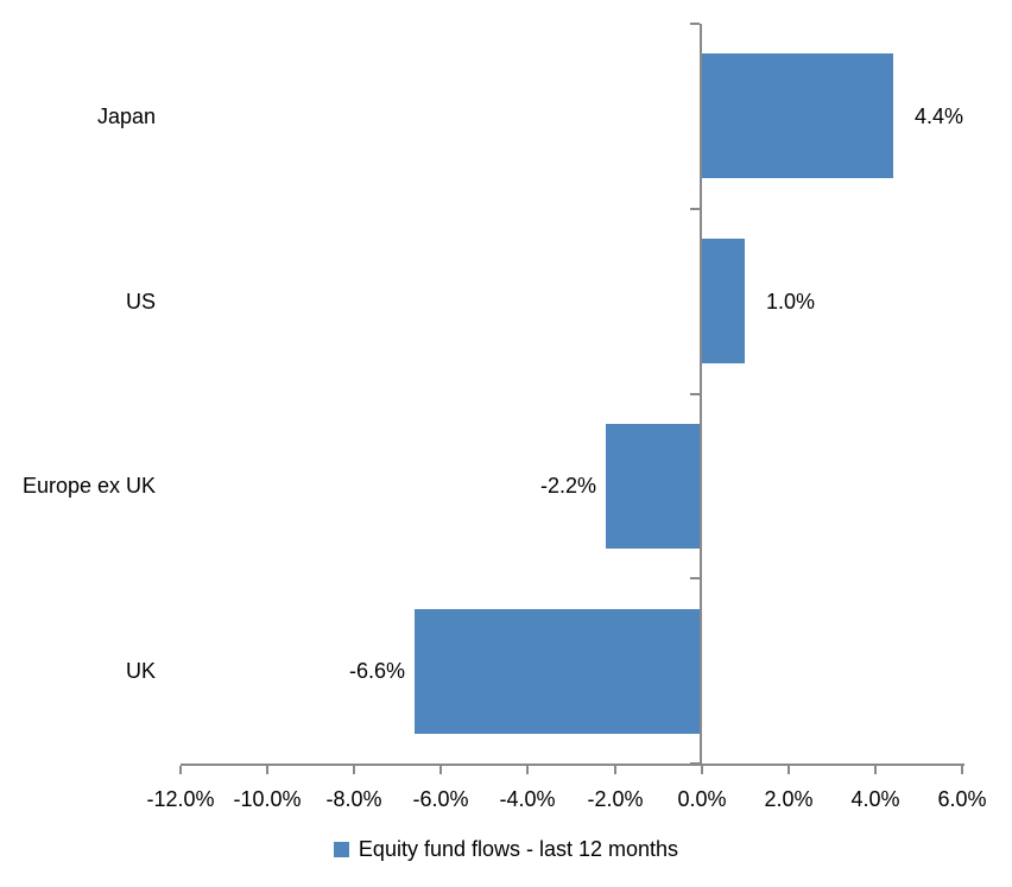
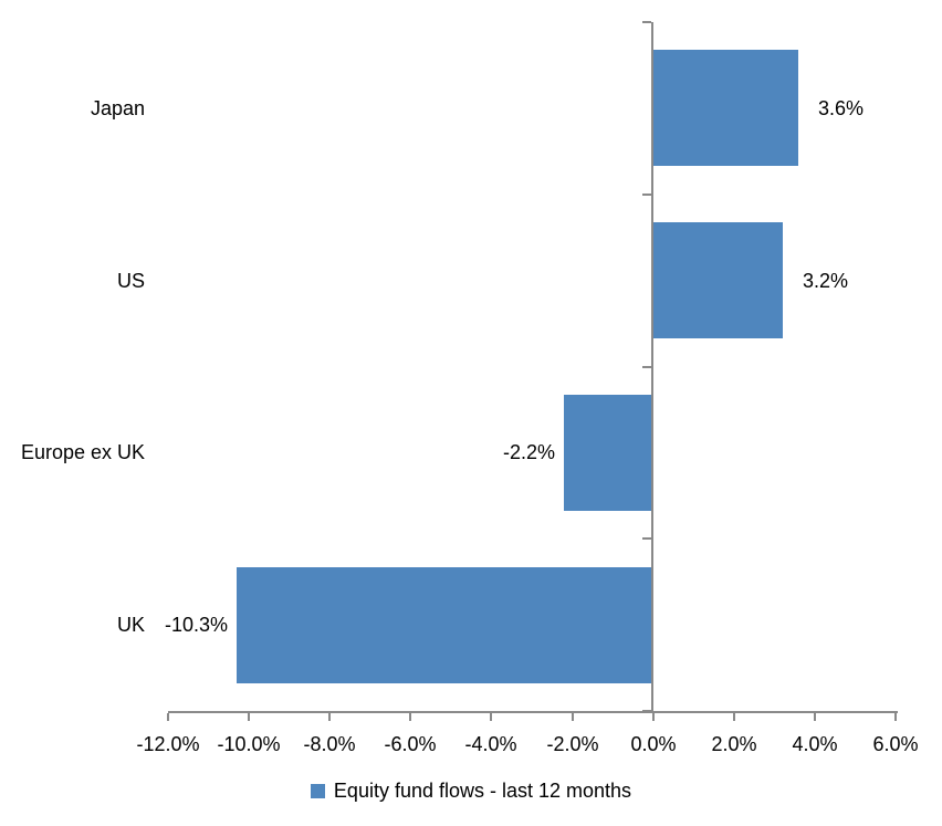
Japan: 4.4% -> 3.6%
US: 1.0% -> 3.2%
UK: -6.6% -> -10.3%
